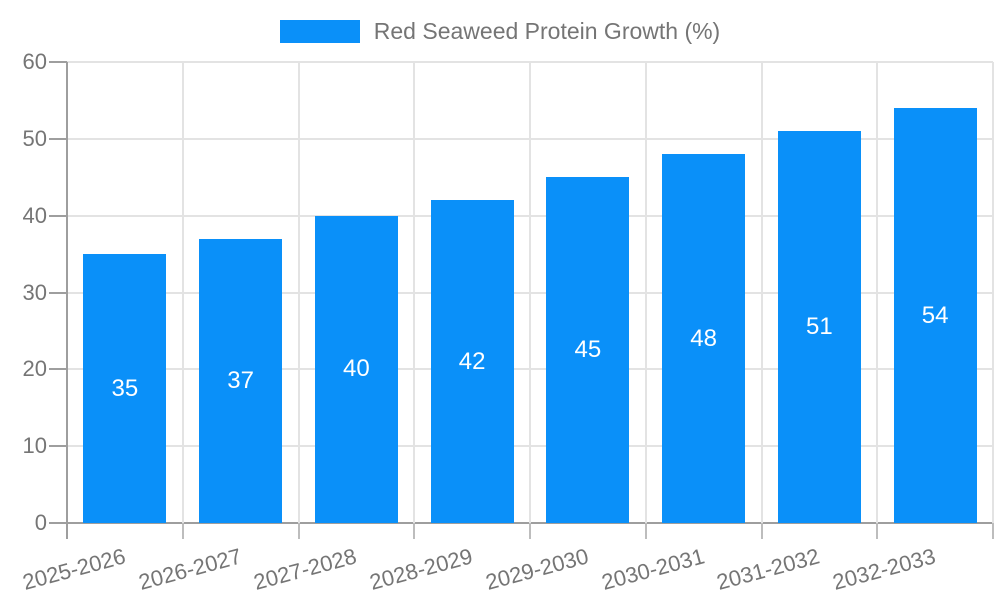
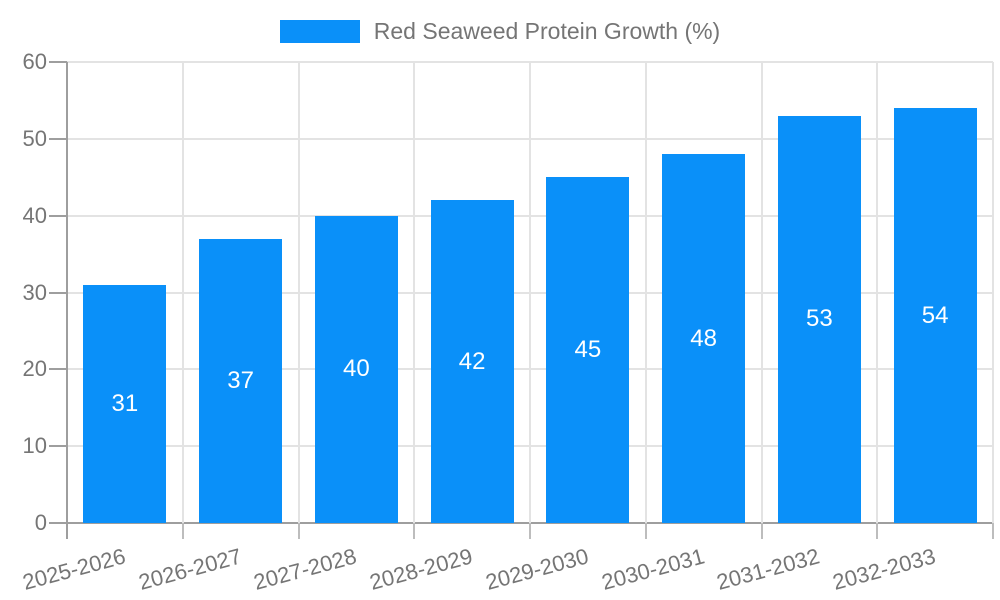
2025-2026: 35 -> 31
2031-2032: 51 -> 53
